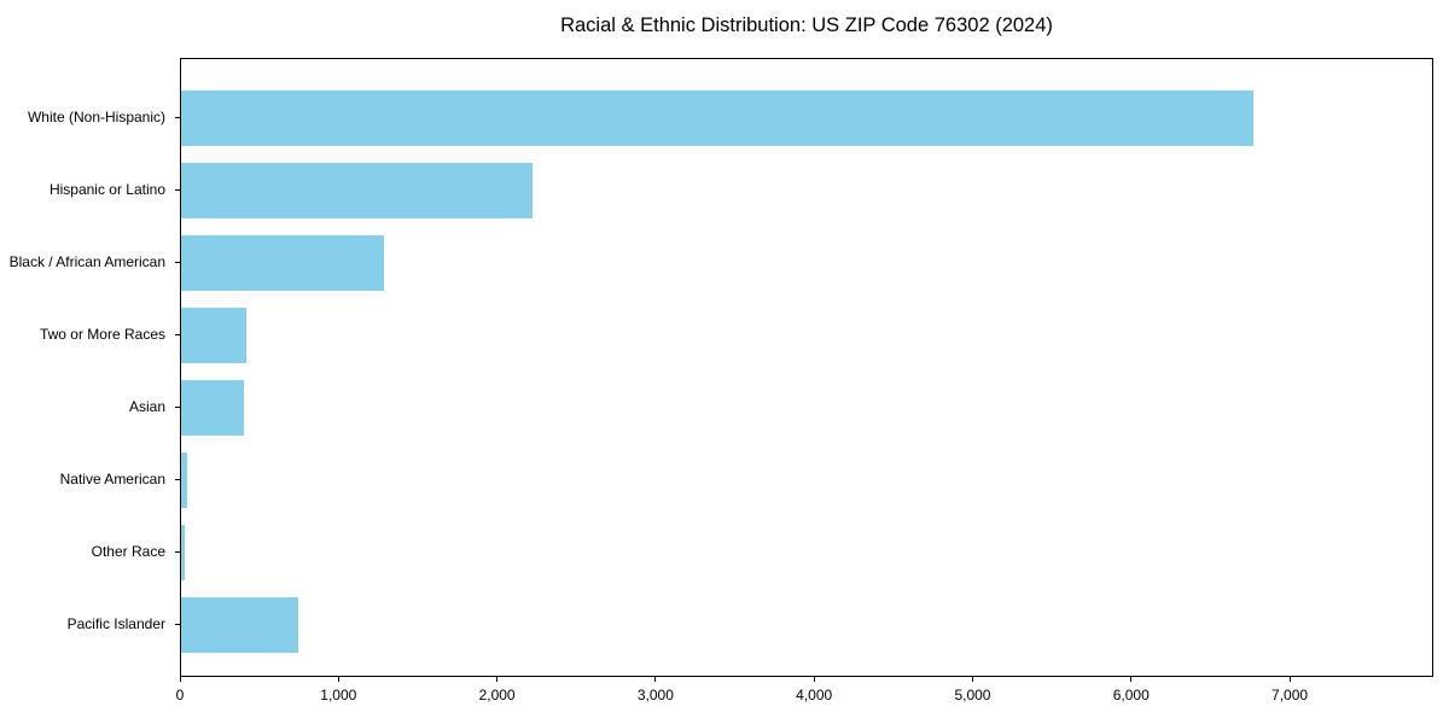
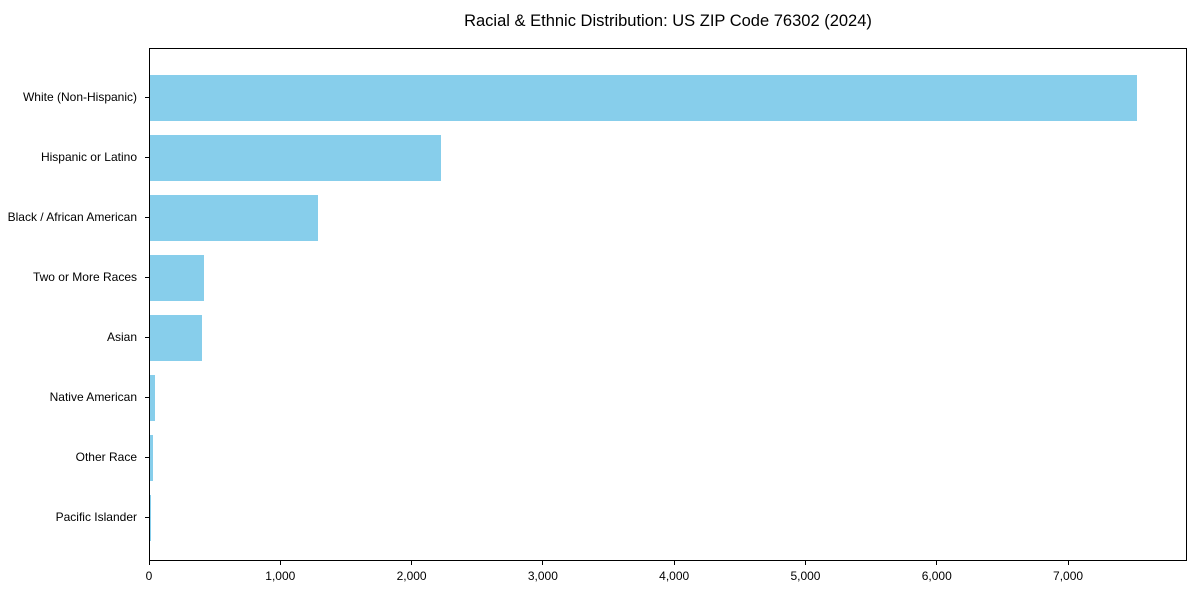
White (Non-Hispanic): 6780 -> 7530
Pacific Islander: 740 -> 10
